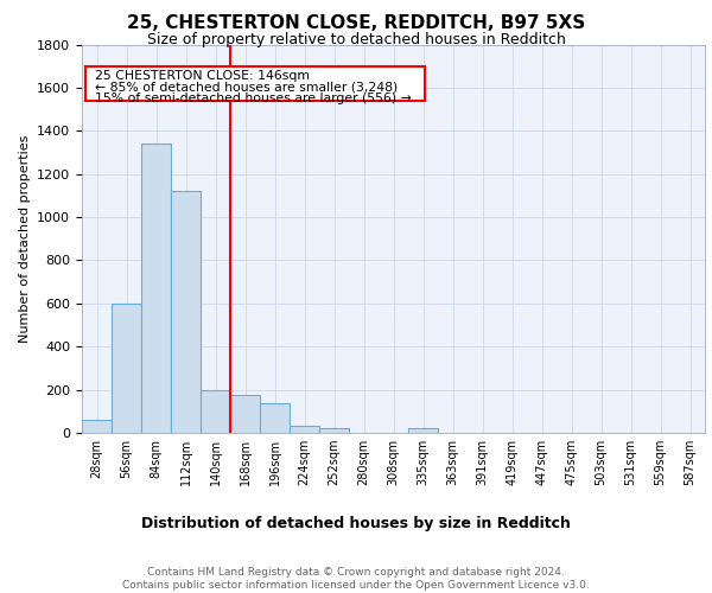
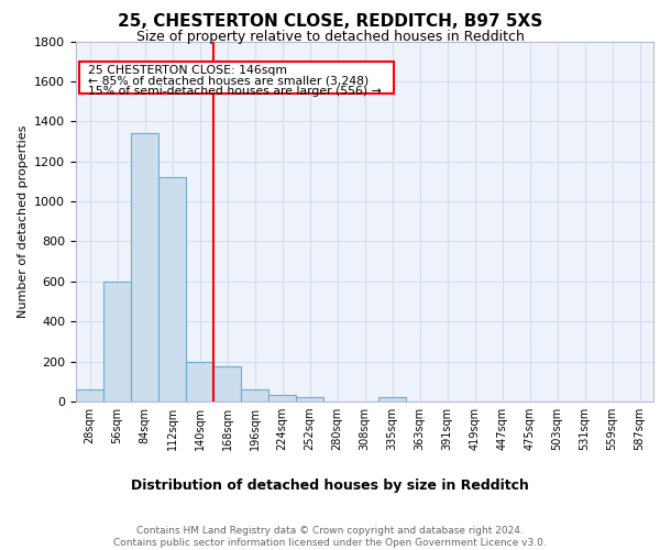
196sqm: 140 -> 60
